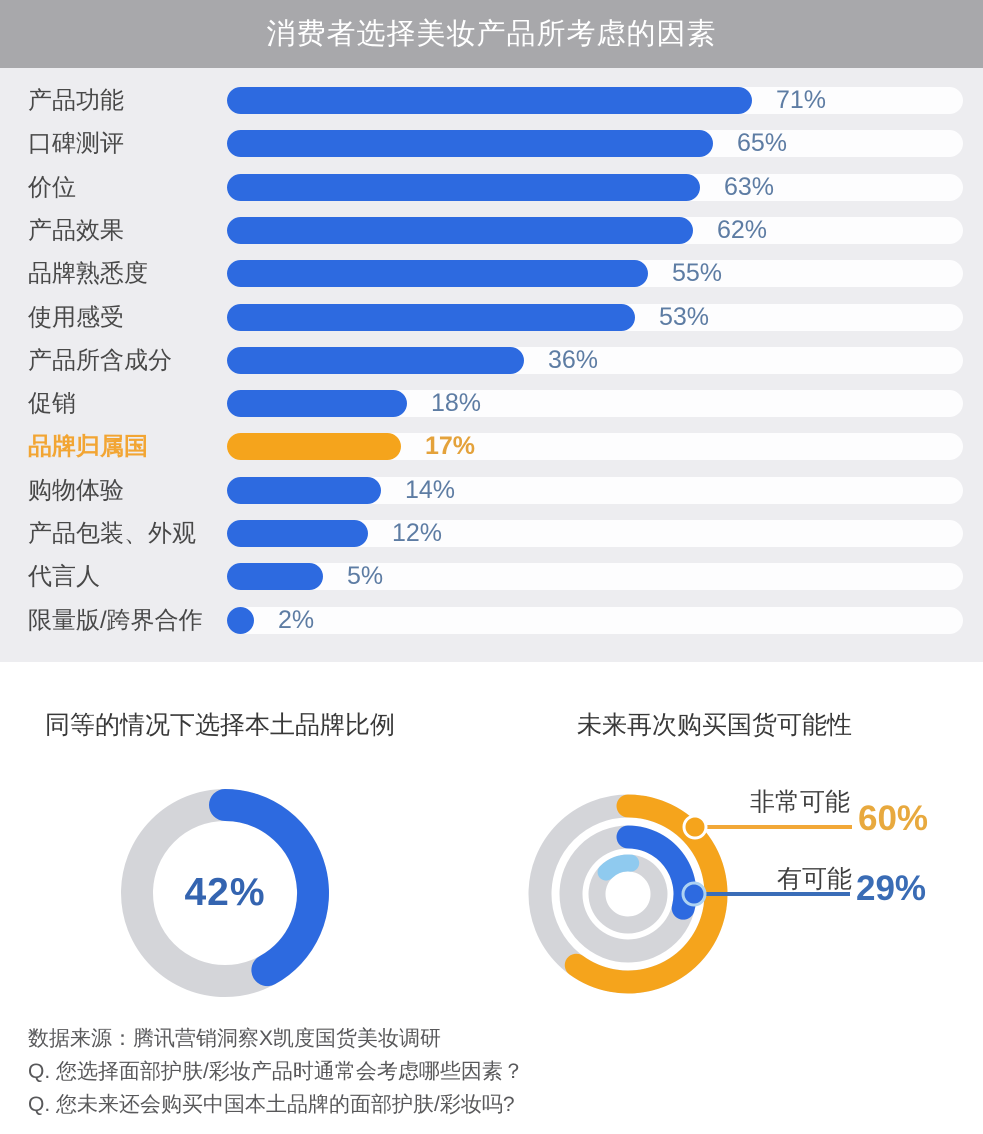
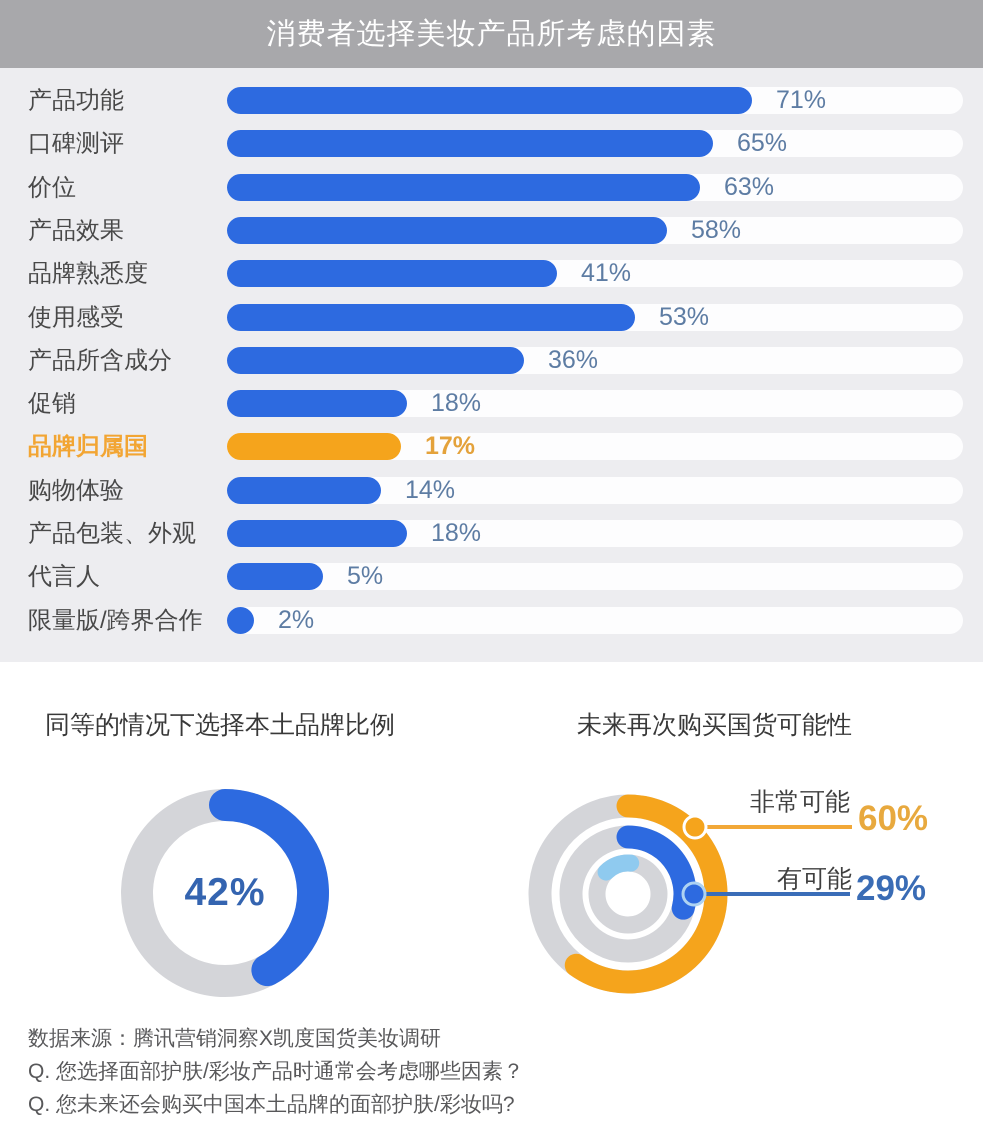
消费者选择美妆产品所考虑的因素/产品效果: 62% -> 58%
消费者选择美妆产品所考虑的因素/品牌熟悉度: 55% -> 41%
消费者选择美妆产品所考虑的因素/产品包装、外观: 12% -> 18%
